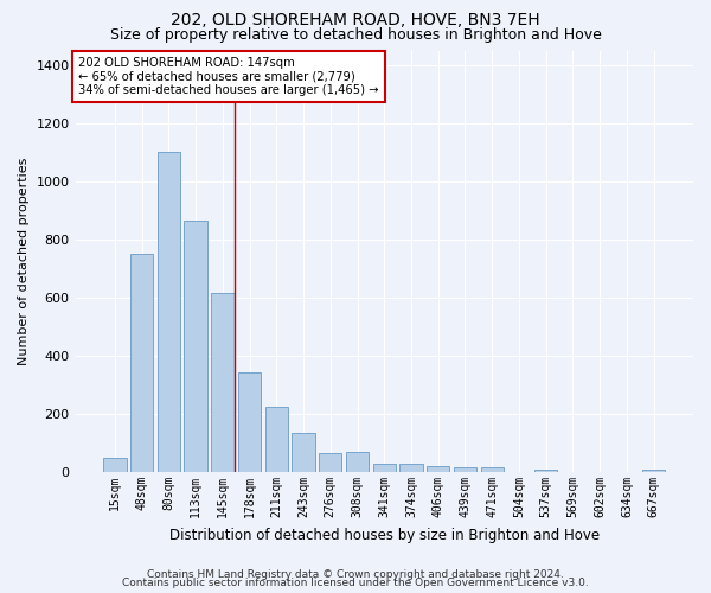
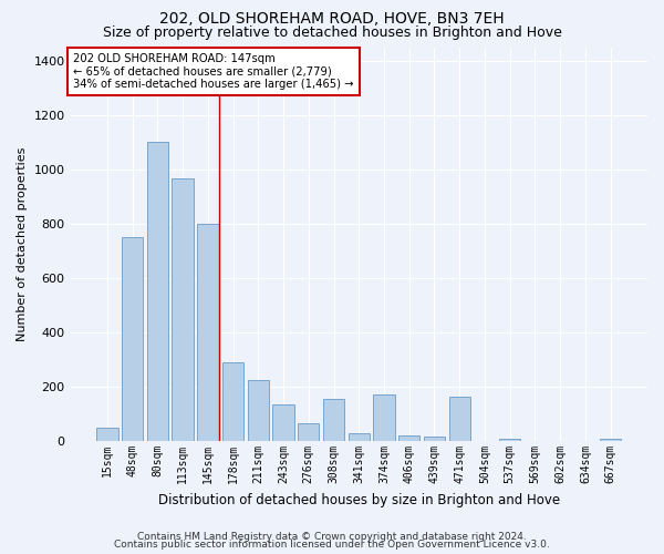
113sqm: 865 -> 965
145sqm: 615 -> 800
178sqm: 345 -> 290
308sqm: 70 -> 155
374sqm: 30 -> 170
471sqm: 15 -> 165
